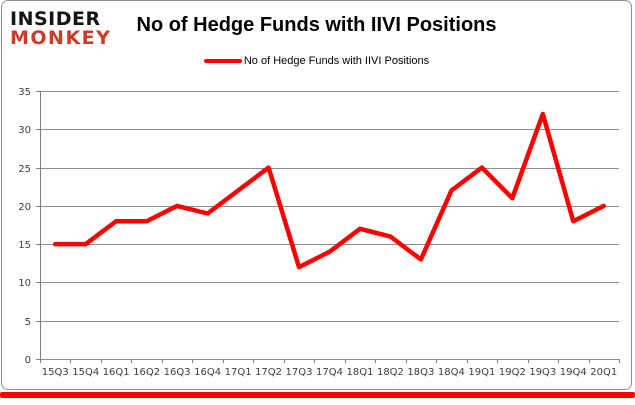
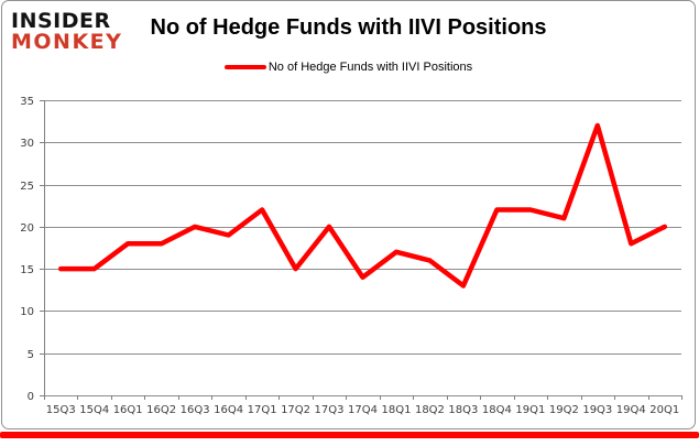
17Q2: 25 -> 15
17Q3: 12 -> 20
19Q1: 25 -> 22
